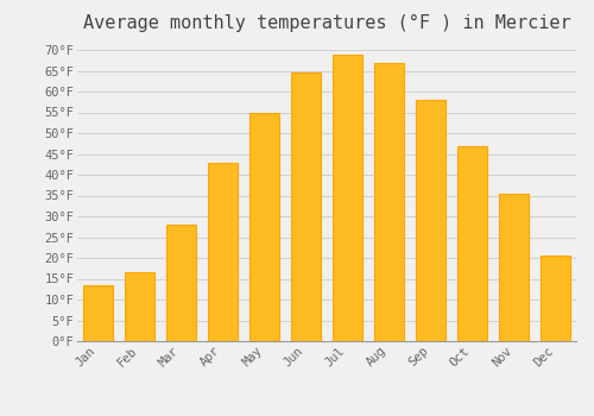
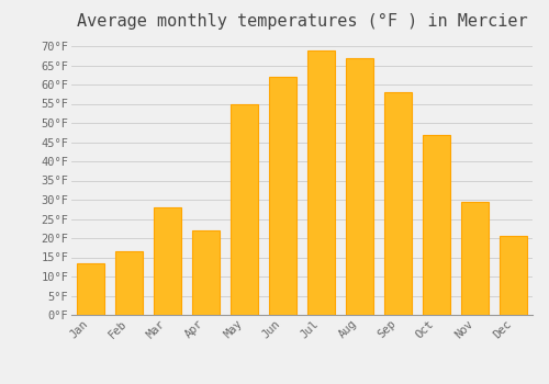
Apr: 43.0°F -> 22.0°F
Jun: 64.5°F -> 62.0°F
Nov: 35.5°F -> 29.5°F
